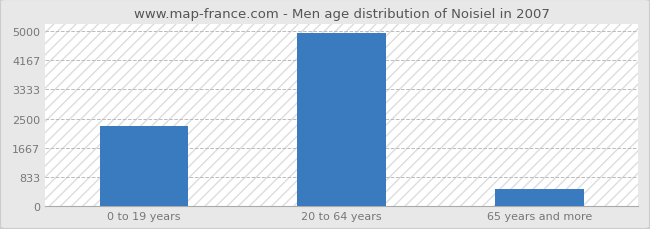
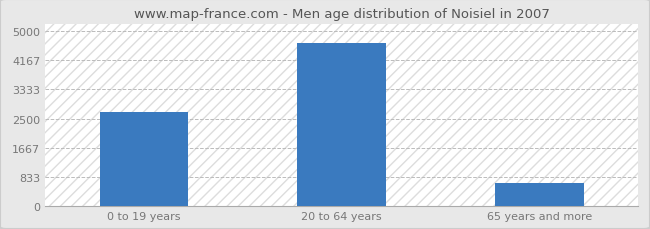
0 to 19 years: 2300 -> 2700
20 to 64 years: 4950 -> 4650
65 years and more: 480 -> 650
